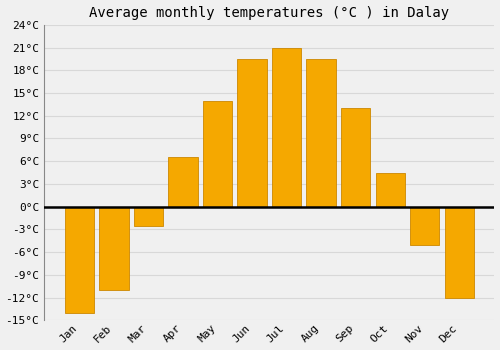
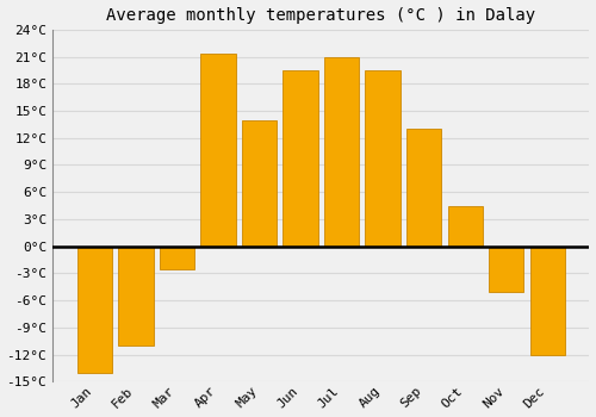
Apr: 6.5°C -> 21.4°C
